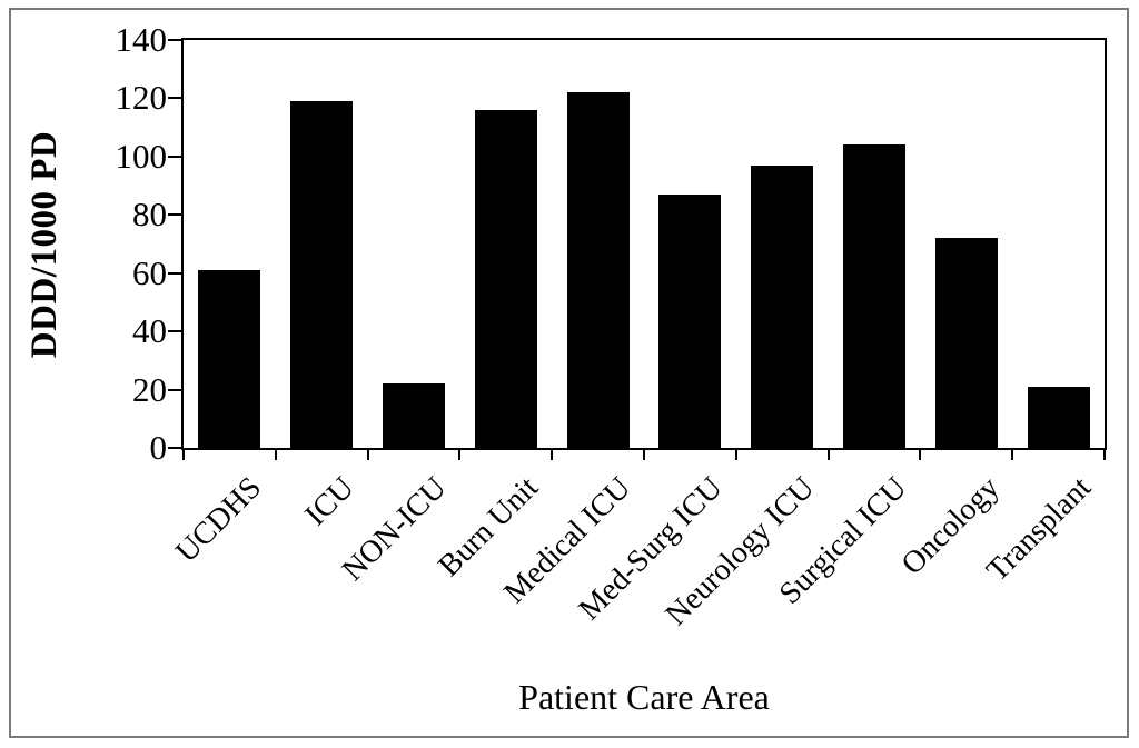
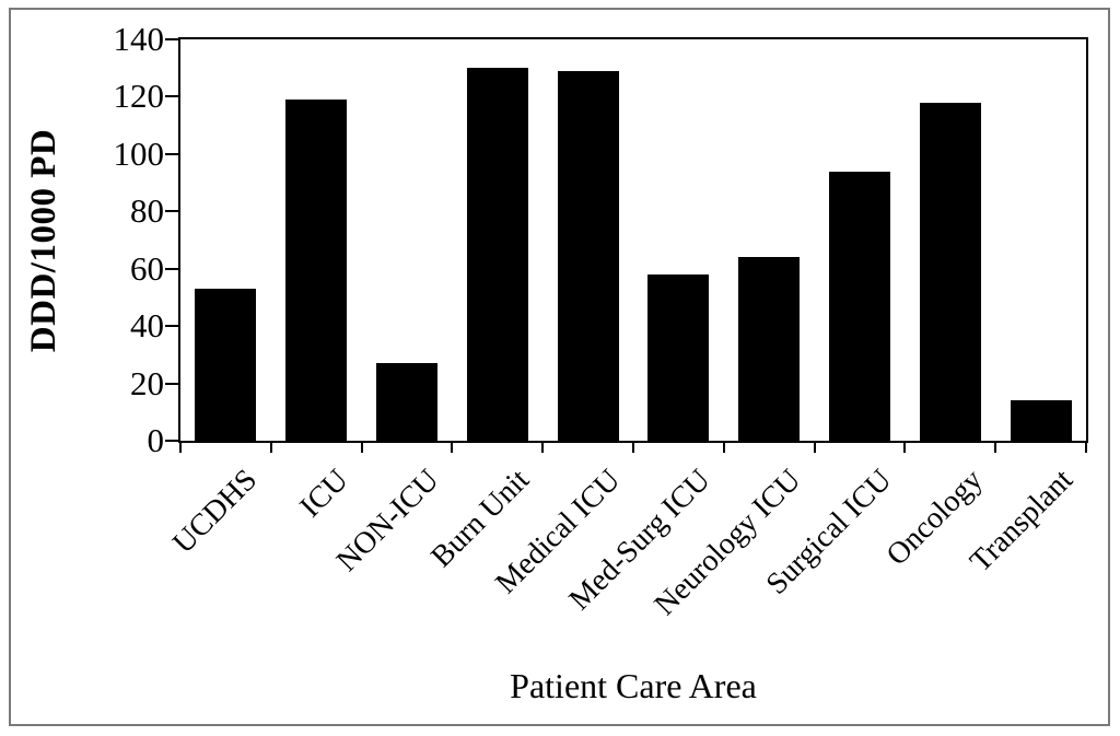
UCDHS: 61 -> 53
NON-ICU: 22 -> 27
Burn Unit: 116 -> 130
Medical ICU: 122 -> 129
Med-Surg ICU: 87 -> 58
Neurology ICU: 97 -> 64
Surgical ICU: 104 -> 94
Oncology: 72 -> 118
Transplant: 21 -> 14
